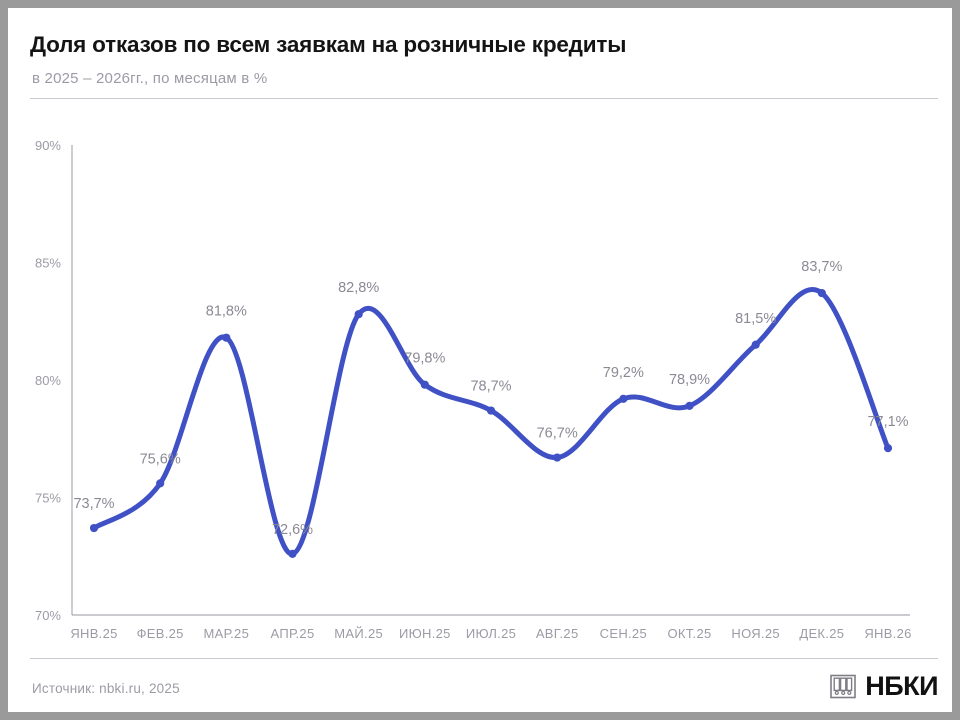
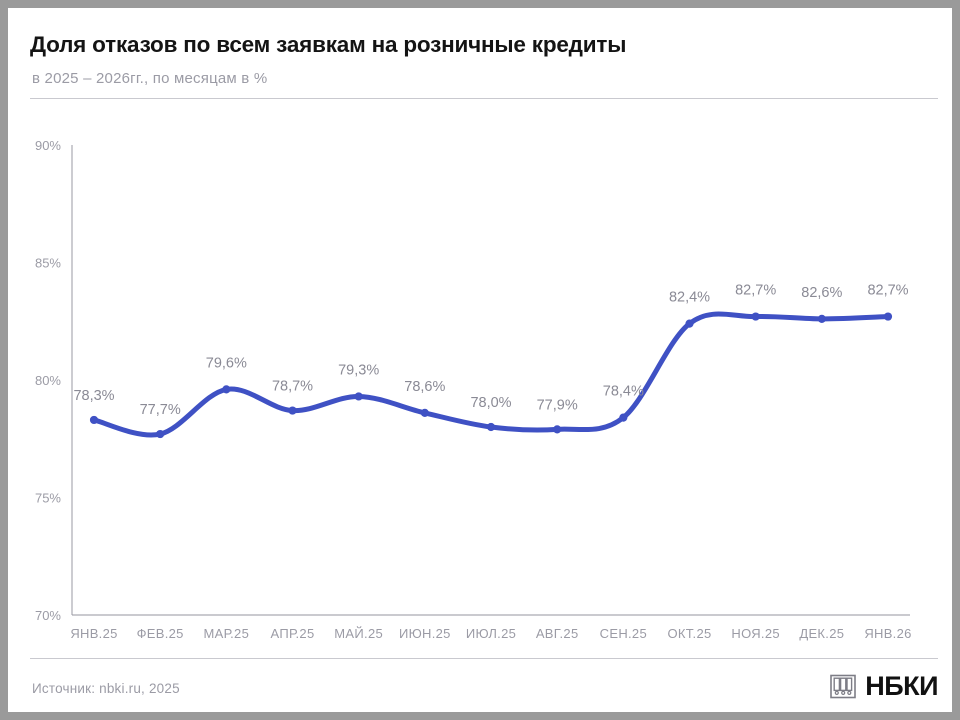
ЯНВ.25: 73,7% -> 78,3%
ФЕВ.25: 75,6% -> 77,7%
МАР.25: 81,8% -> 79,6%
АПР.25: 72,6% -> 78,7%
МАЙ.25: 82,8% -> 79,3%
ИЮН.25: 79,8% -> 78,6%
ИЮЛ.25: 78,7% -> 78,0%
АВГ.25: 76,7% -> 77,9%
СЕН.25: 79,2% -> 78,4%
ОКТ.25: 78,9% -> 82,4%
НОЯ.25: 81,5% -> 82,7%
ДЕК.25: 83,7% -> 82,6%
ЯНВ.26: 77,1% -> 82,7%
